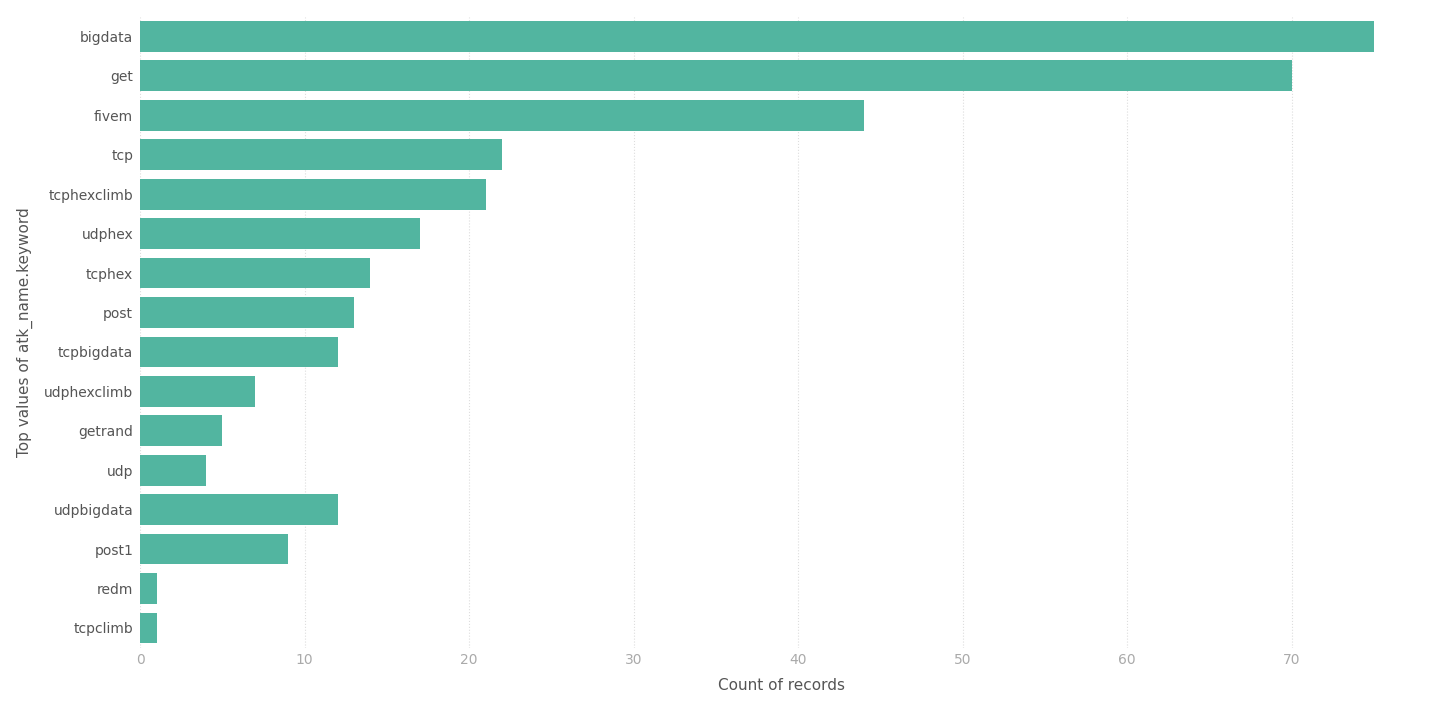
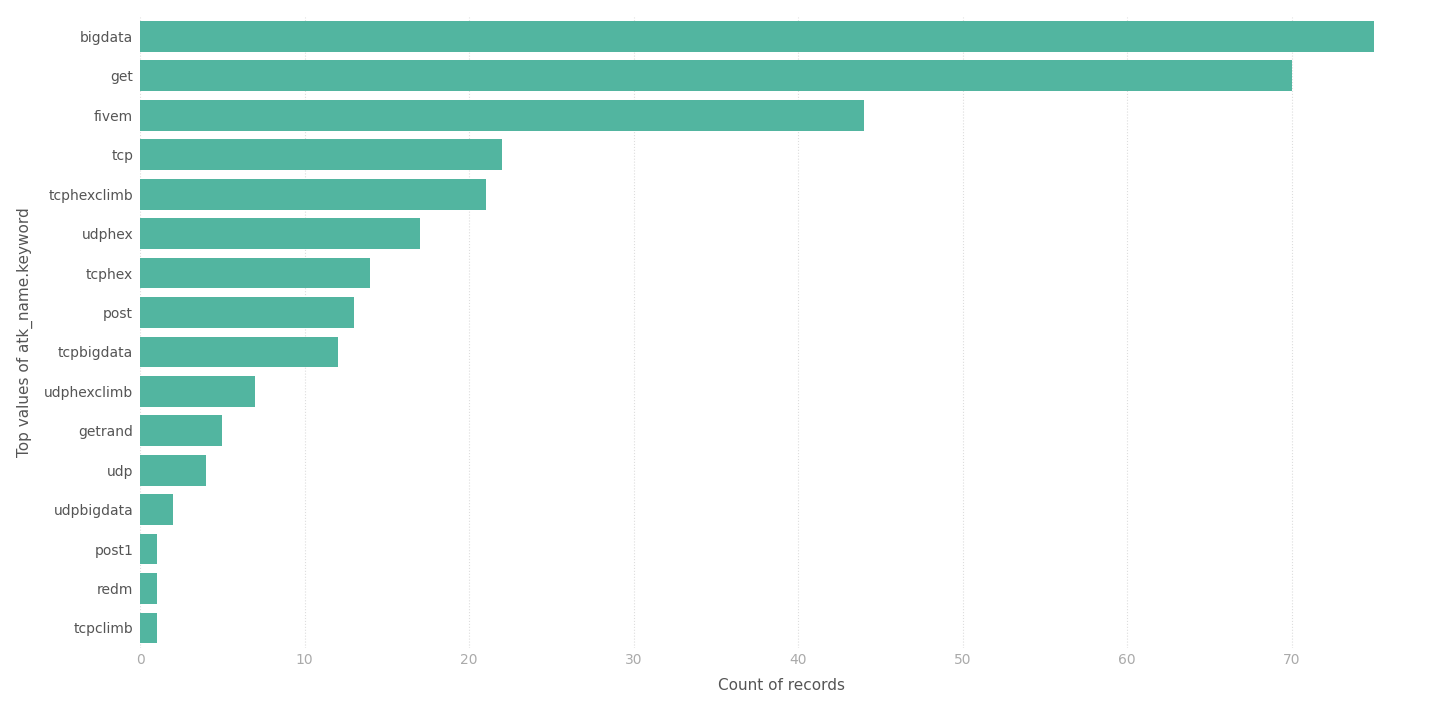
udpbigdata: 12 -> 2
post1: 9 -> 1
